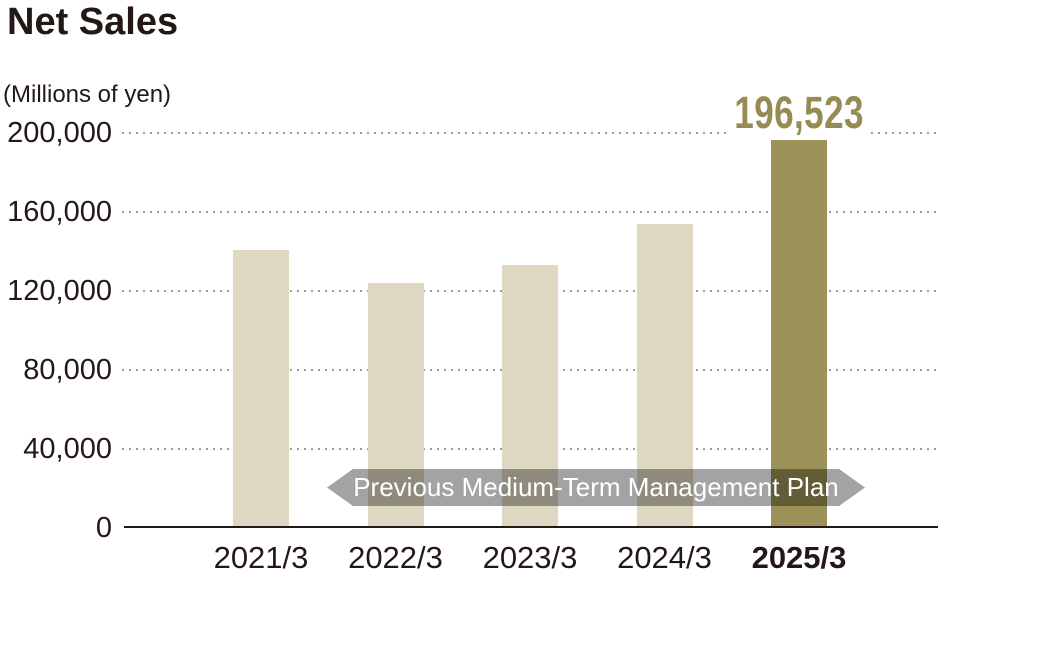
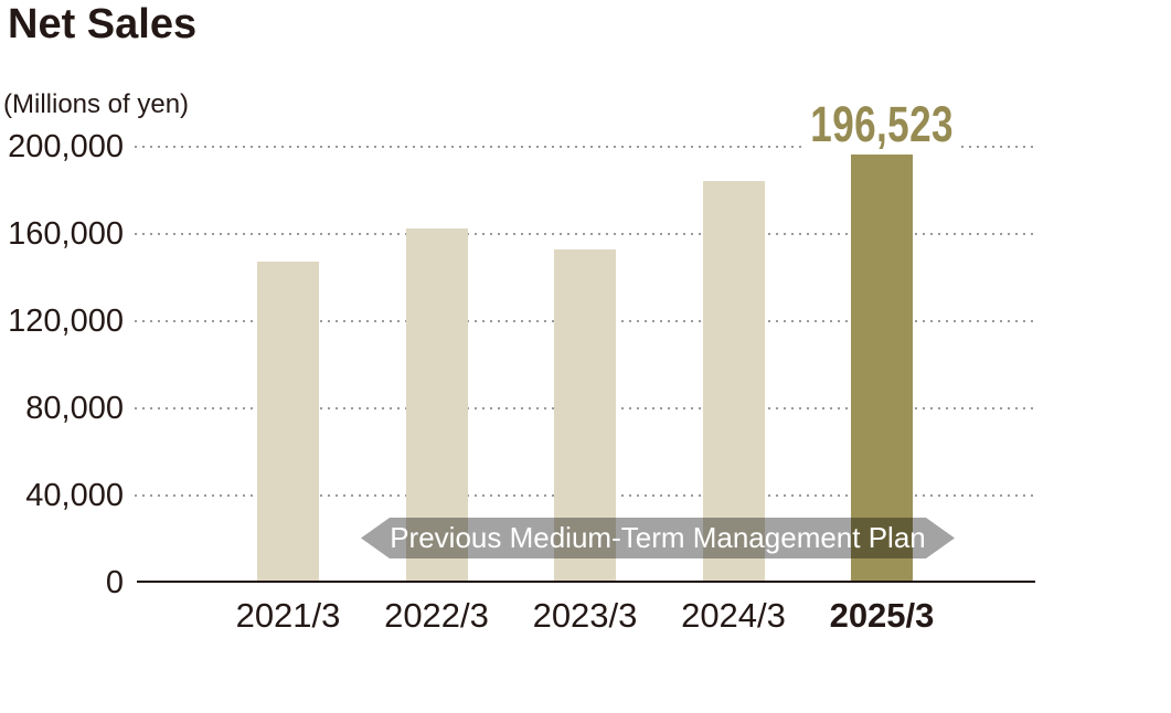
2021/3: 141000 -> 147000
2022/3: 124000 -> 162000
2023/3: 133000 -> 153000
2024/3: 154000 -> 184000
